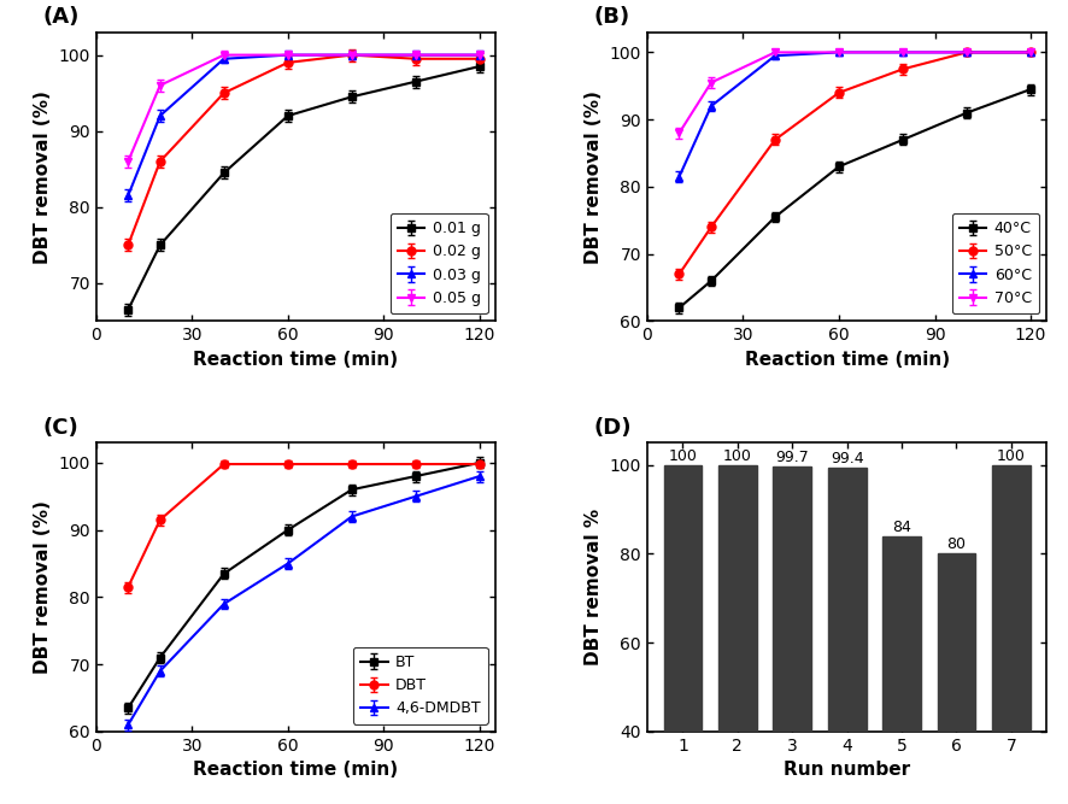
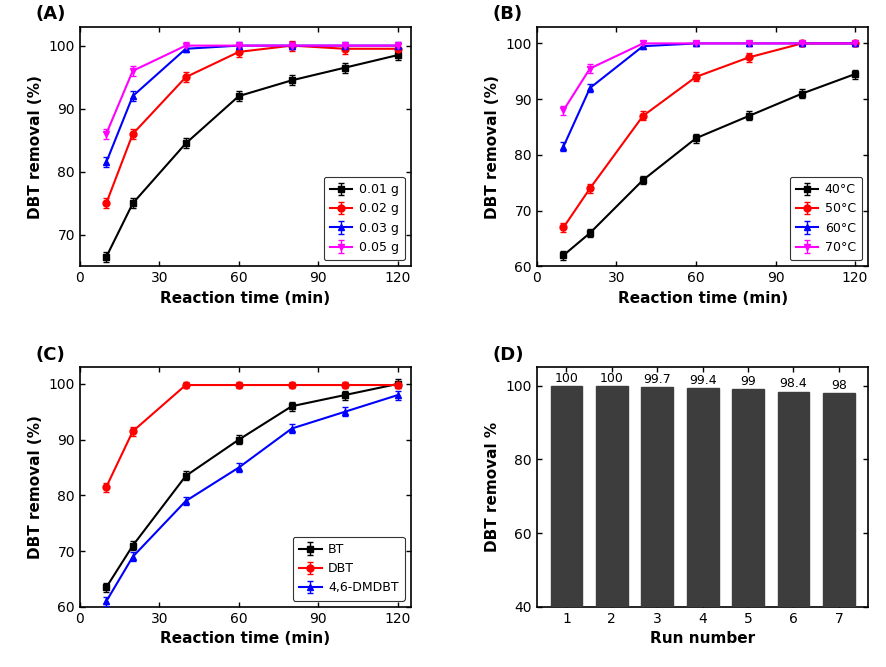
5: 84 -> 99
6: 80 -> 98.4
7: 100 -> 98
